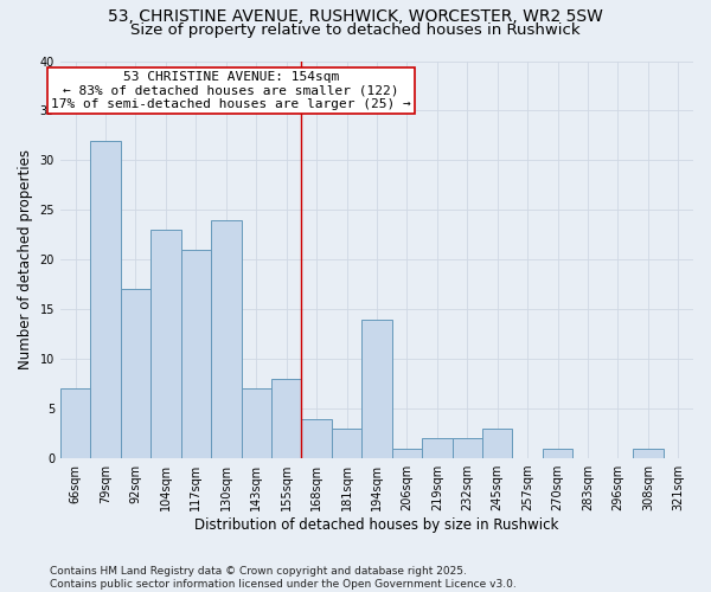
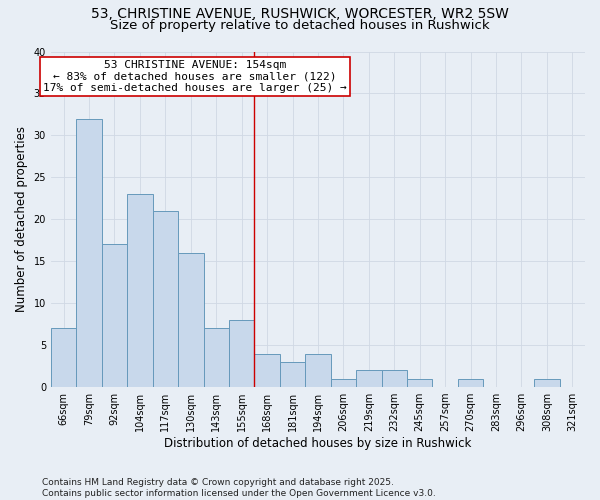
130sqm: 24 -> 16
194sqm: 14 -> 4
245sqm: 3 -> 1
